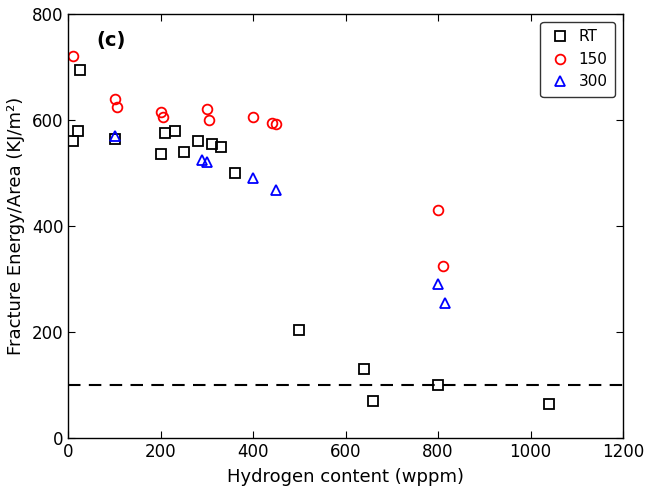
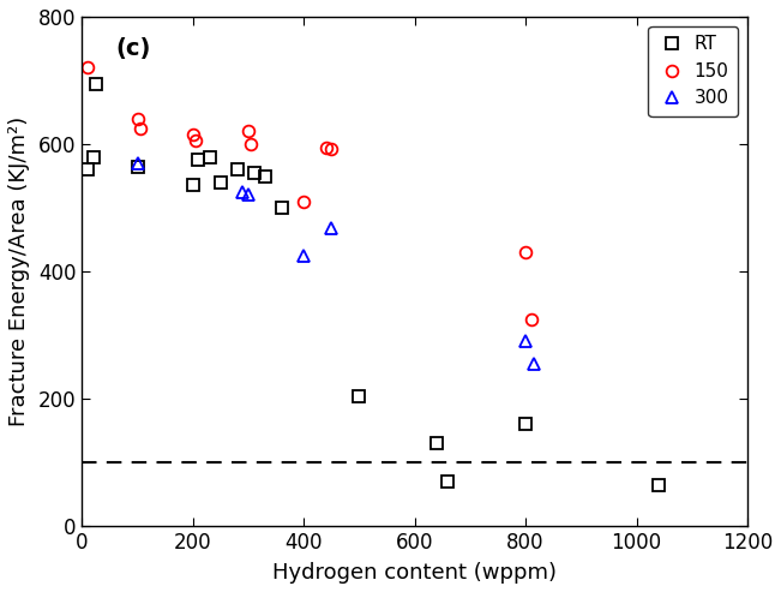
150/400: 605 -> 510
300/400: 490 -> 424
RT/800: 100 -> 160
